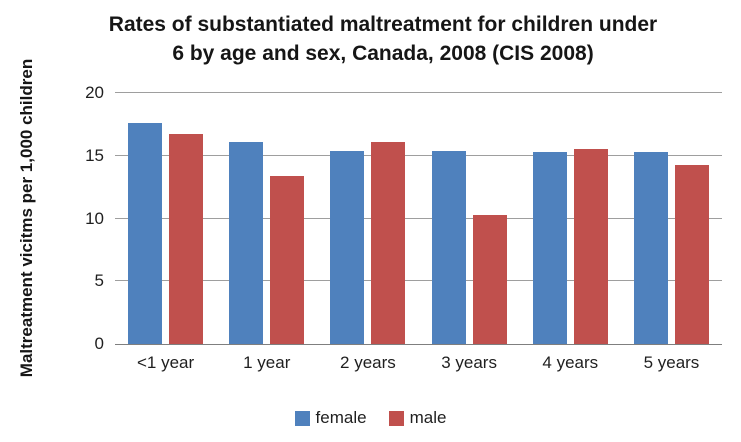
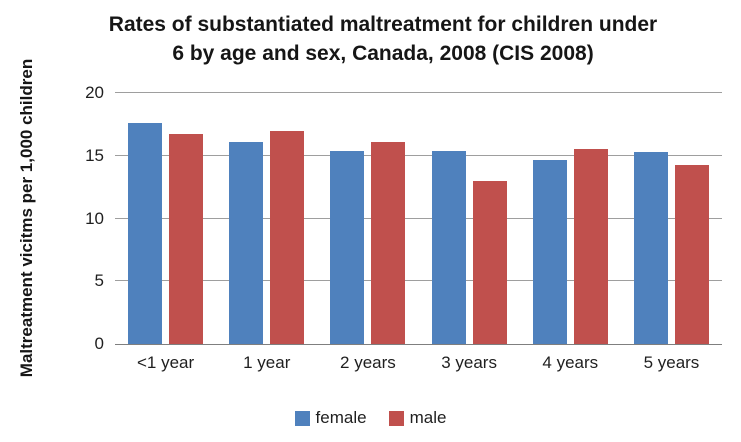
male/1 year: 13.4 -> 17.0
male/3 years: 10.3 -> 13.0
female/4 years: 15.3 -> 14.7
